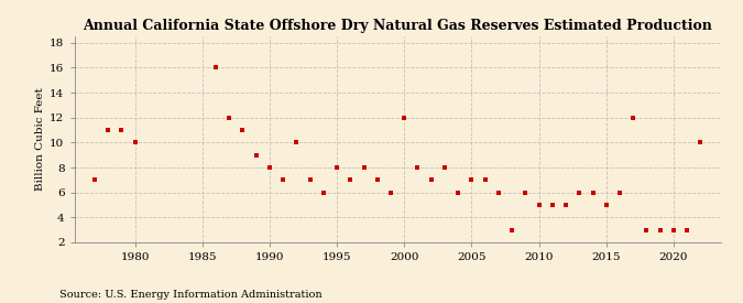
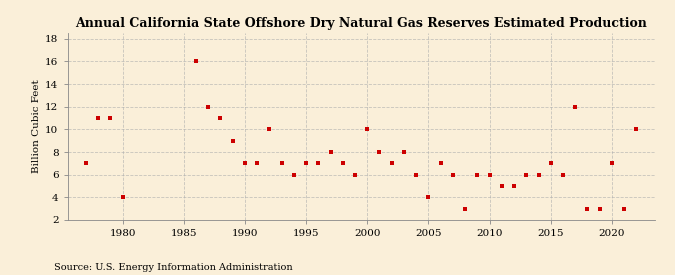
1980: 10 -> 4
1990: 8 -> 7
1995: 8 -> 7
2000: 12 -> 10
2005: 7 -> 4
2010: 5 -> 6
2015: 5 -> 7
2020: 3 -> 7
